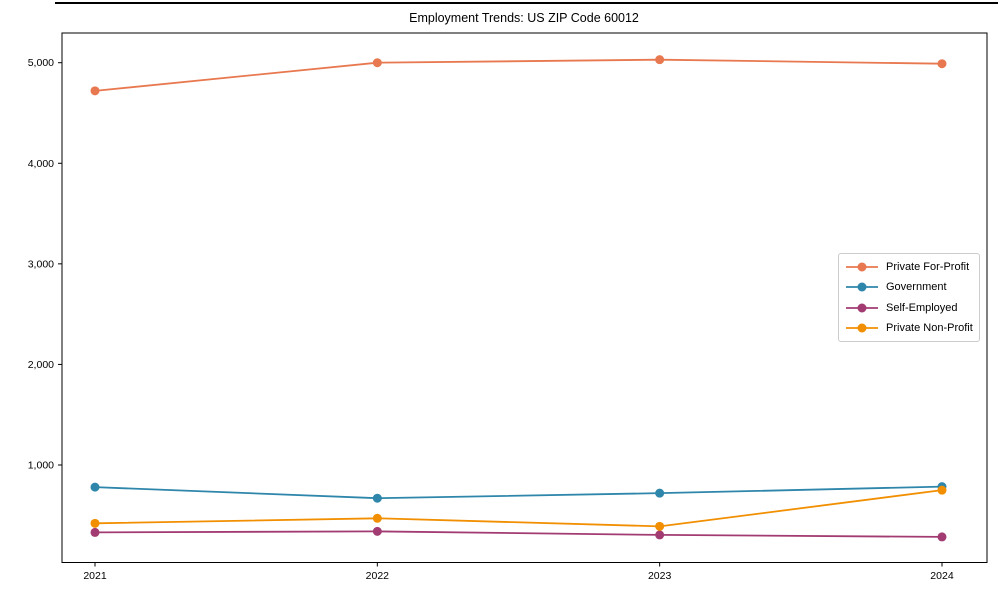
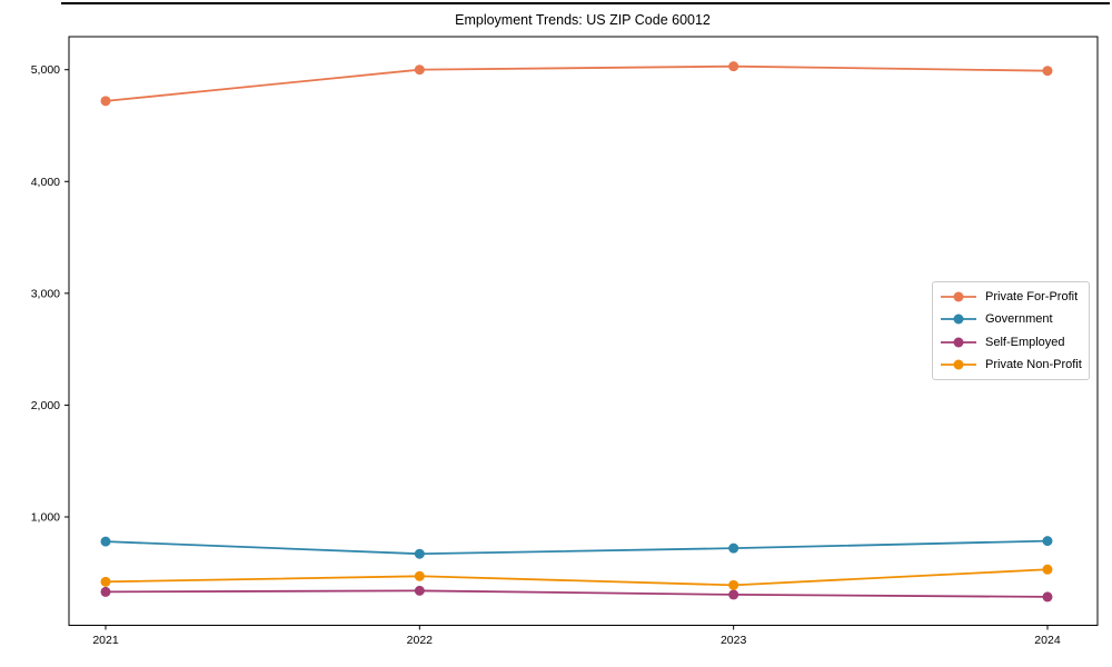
Private Non-Profit/2024: 750 -> 530
